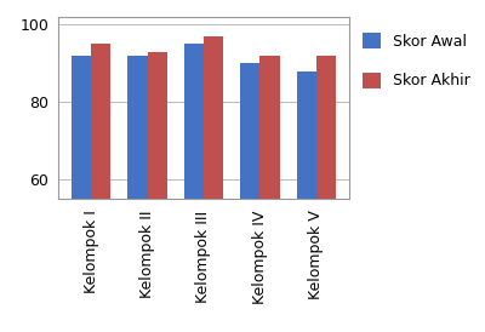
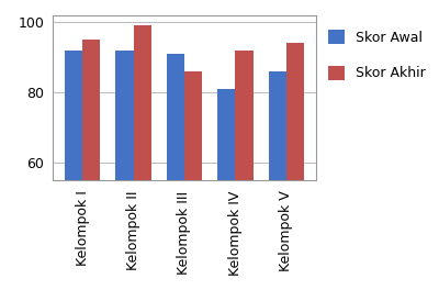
Skor Akhir/Kelompok II: 93 -> 99
Skor Awal/Kelompok III: 95 -> 91
Skor Akhir/Kelompok III: 97 -> 86
Skor Awal/Kelompok IV: 90 -> 81
Skor Awal/Kelompok V: 88 -> 86
Skor Akhir/Kelompok V: 92 -> 94
